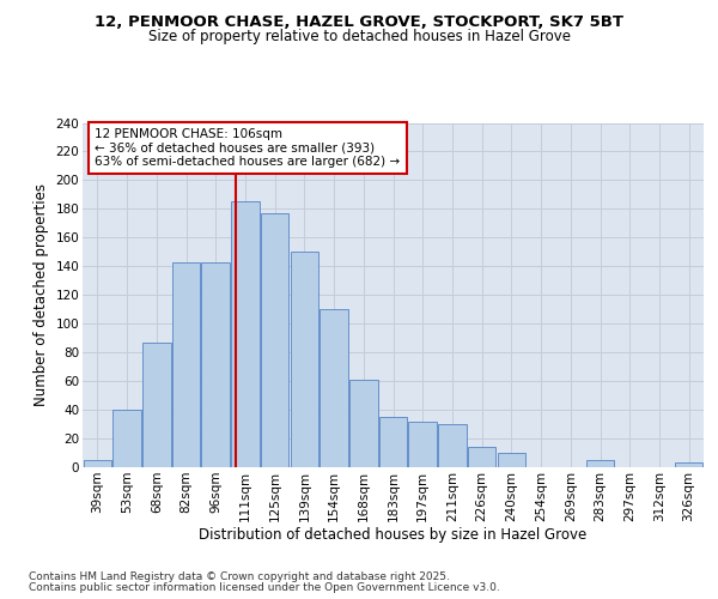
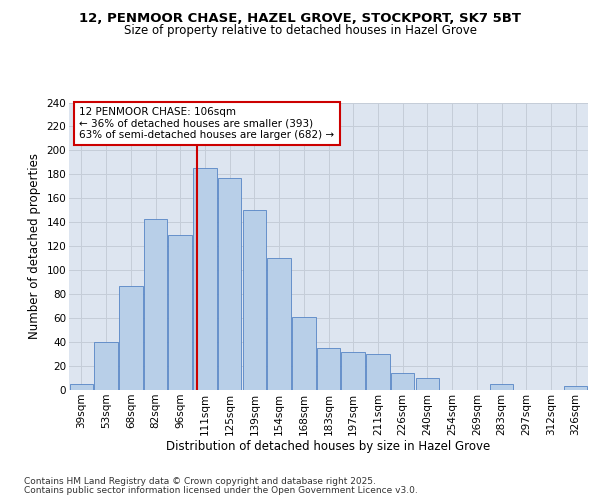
96sqm: 143 -> 129
